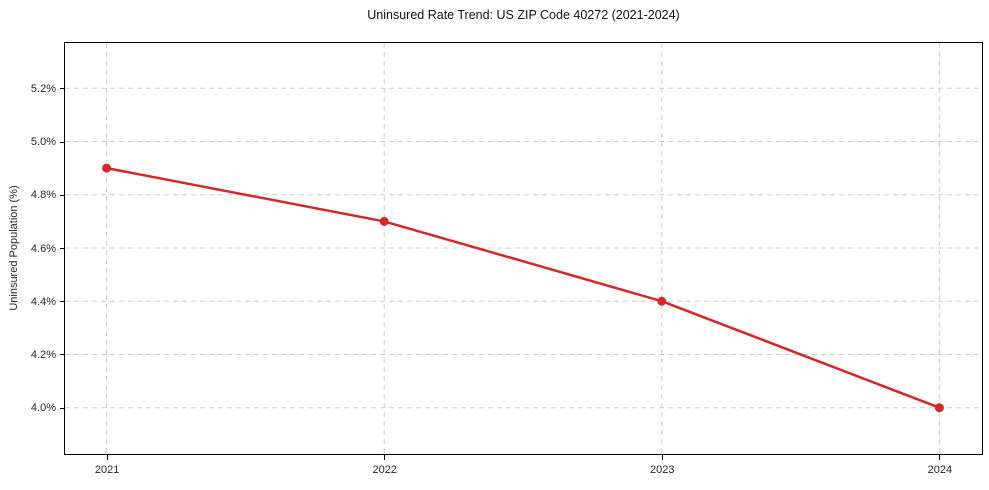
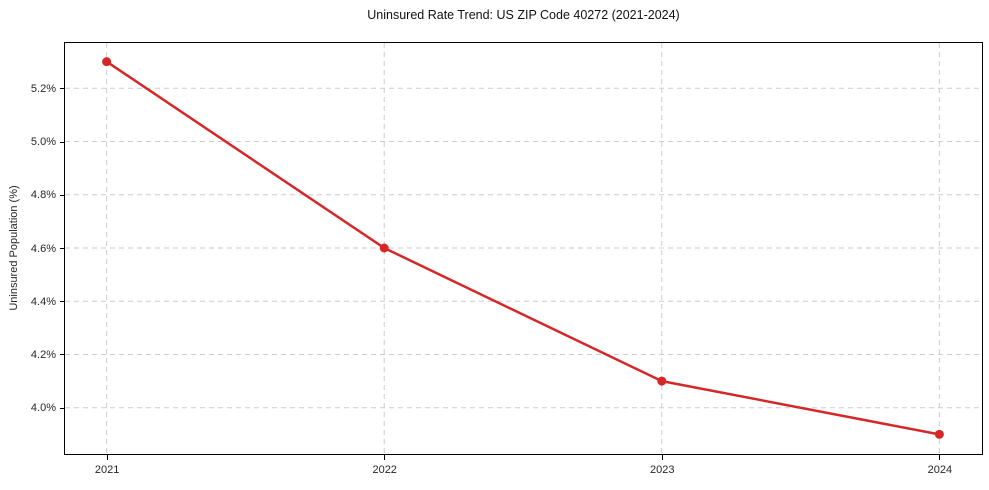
2021: 4.9% -> 5.3%
2022: 4.7% -> 4.6%
2023: 4.4% -> 4.1%
2024: 4.0% -> 3.9%
